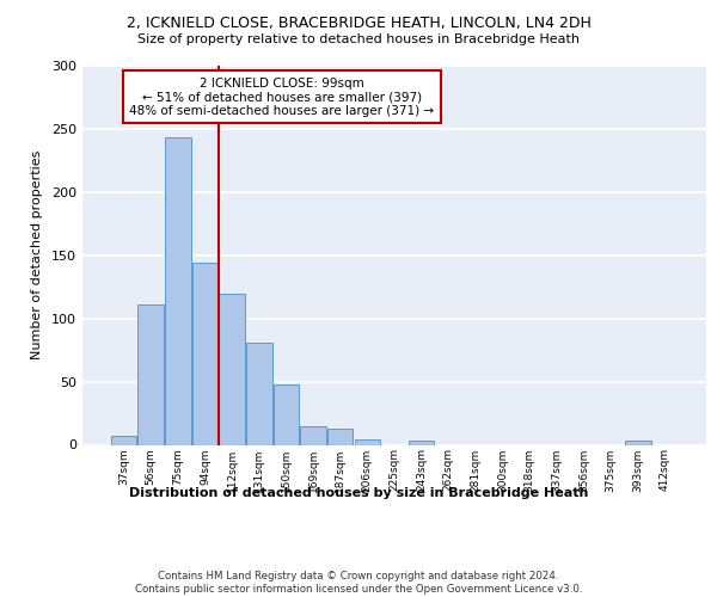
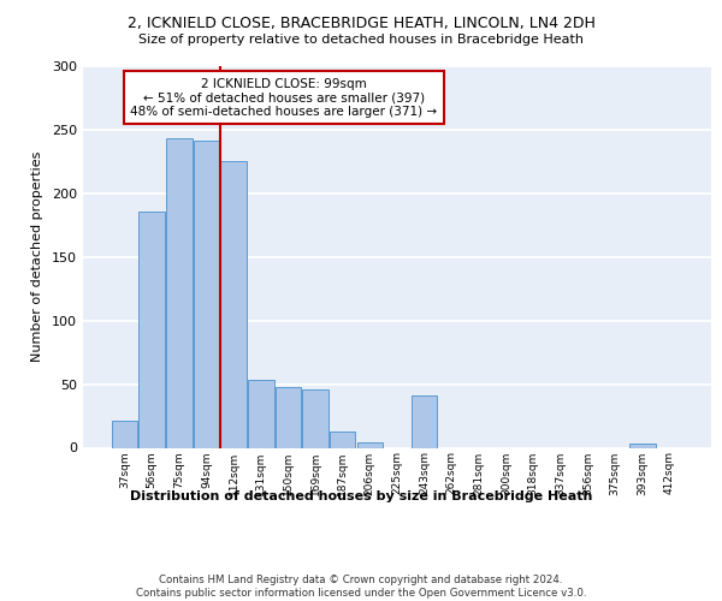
37sqm: 7 -> 21
56sqm: 111 -> 186
94sqm: 144 -> 241
112sqm: 120 -> 225
131sqm: 81 -> 53
169sqm: 15 -> 46
243sqm: 3 -> 41
